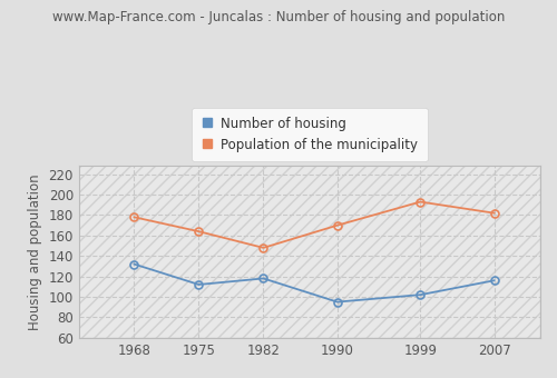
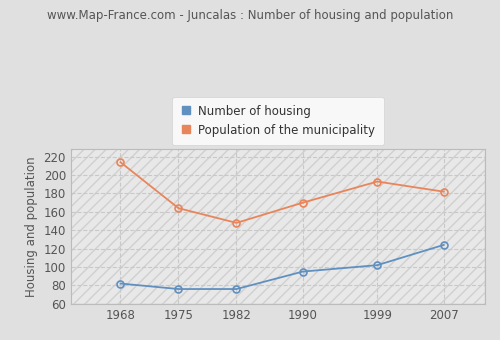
Number of housing/1968: 132 -> 82
Population of the municipality/1968: 178 -> 214
Number of housing/1975: 112 -> 76
Number of housing/1982: 118 -> 76
Number of housing/2007: 116 -> 124
